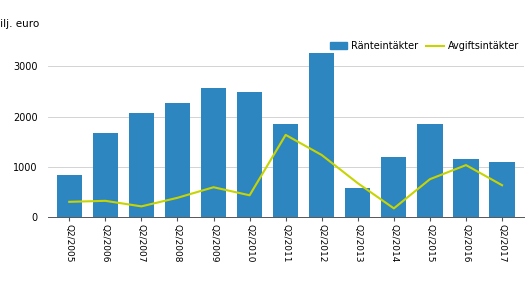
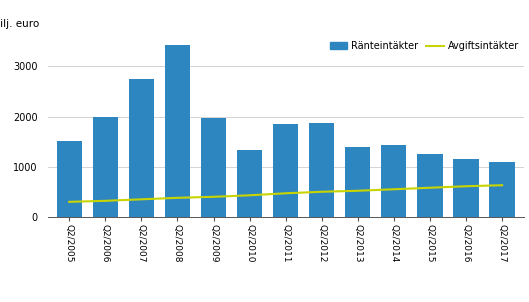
Ränteintäkter/Q2/2005: 840 -> 1520
Ränteintäkter/Q2/2006: 1680 -> 2000
Ränteintäkter/Q2/2007: 2080 -> 2760
Avgiftsintäkter/Q2/2007: 220 -> 360
Ränteintäkter/Q2/2008: 2280 -> 3420
Ränteintäkter/Q2/2009: 2580 -> 1980
Avgiftsintäkter/Q2/2009: 600 -> 410
Ränteintäkter/Q2/2010: 2500 -> 1330
Avgiftsintäkter/Q2/2011: 1640 -> 480
Ränteintäkter/Q2/2012: 3260 -> 1880
Avgiftsintäkter/Q2/2012: 1240 -> 510
Ränteintäkter/Q2/2013: 580 -> 1390
Avgiftsintäkter/Q2/2013: 680 -> 530
Ränteintäkter/Q2/2014: 1200 -> 1440
Avgiftsintäkter/Q2/2014: 180 -> 560
Ränteintäkter/Q2/2015: 1860 -> 1270
Avgiftsintäkter/Q2/2015: 760 -> 590
Avgiftsintäkter/Q2/2016: 1040 -> 620
